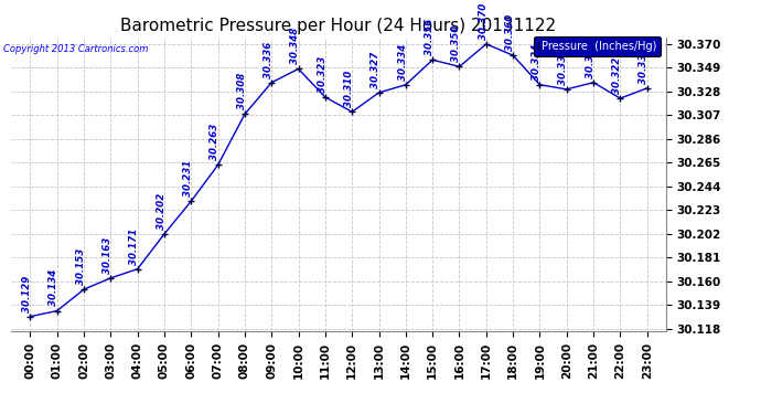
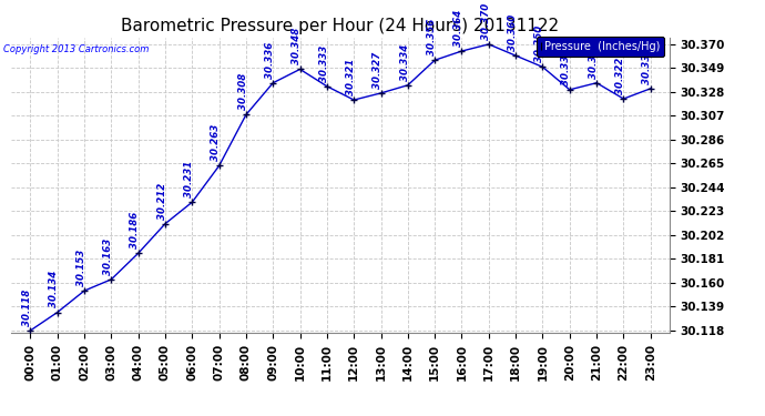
00:00: 30.129 -> 30.118
04:00: 30.171 -> 30.186
05:00: 30.202 -> 30.212
11:00: 30.323 -> 30.333
12:00: 30.310 -> 30.321
16:00: 30.350 -> 30.364
19:00: 30.334 -> 30.350
